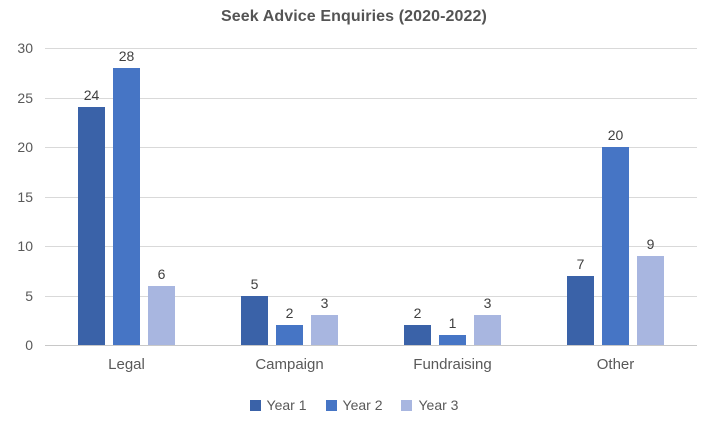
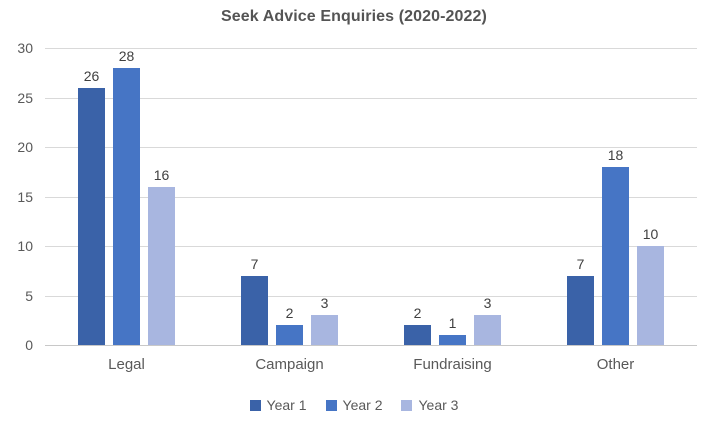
Year 1/Legal: 24 -> 26
Year 3/Legal: 6 -> 16
Year 1/Campaign: 5 -> 7
Year 2/Other: 20 -> 18
Year 3/Other: 9 -> 10
